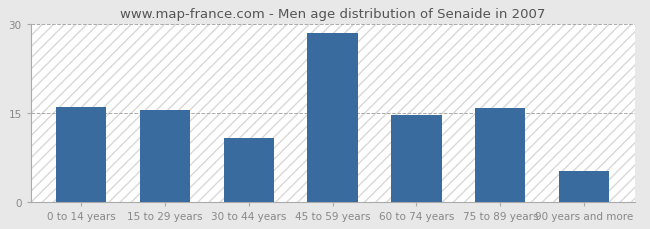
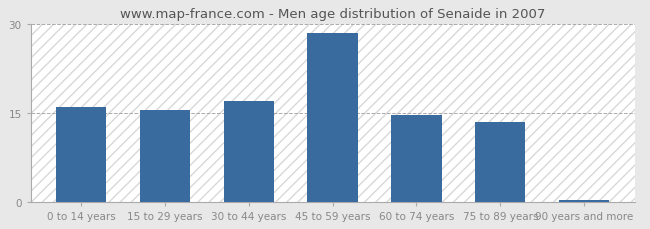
30 to 44 years: 10.8 -> 17.0
75 to 89 years: 15.8 -> 13.5
90 years and more: 5.2 -> 0.3
